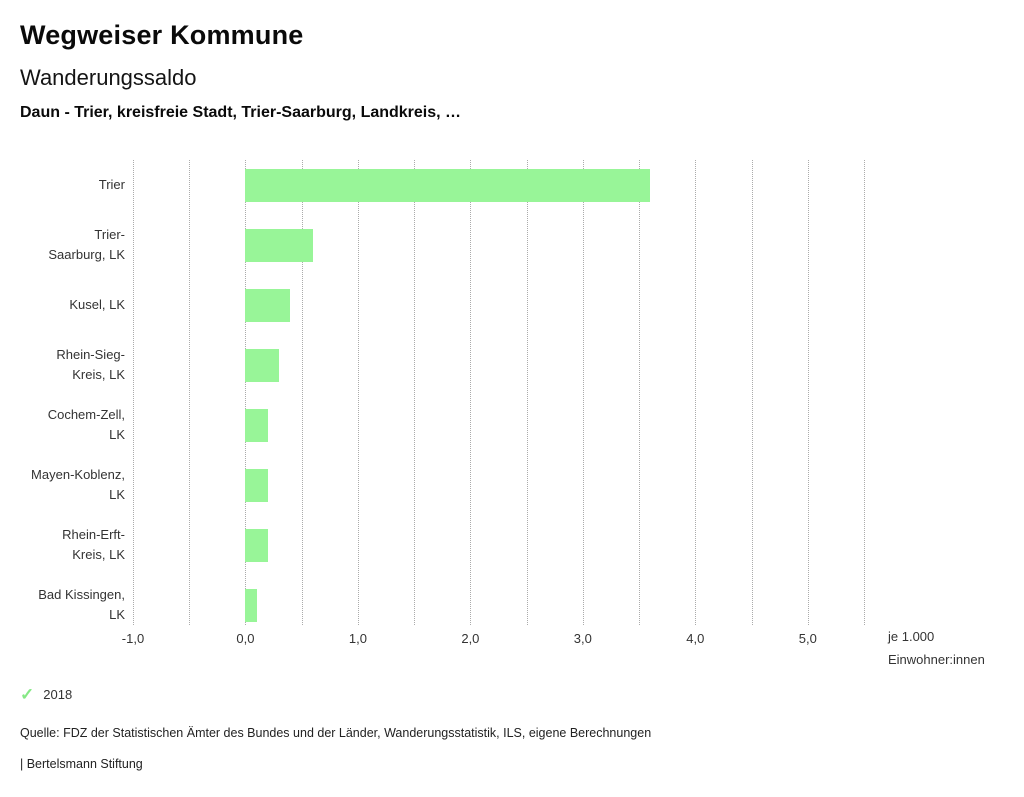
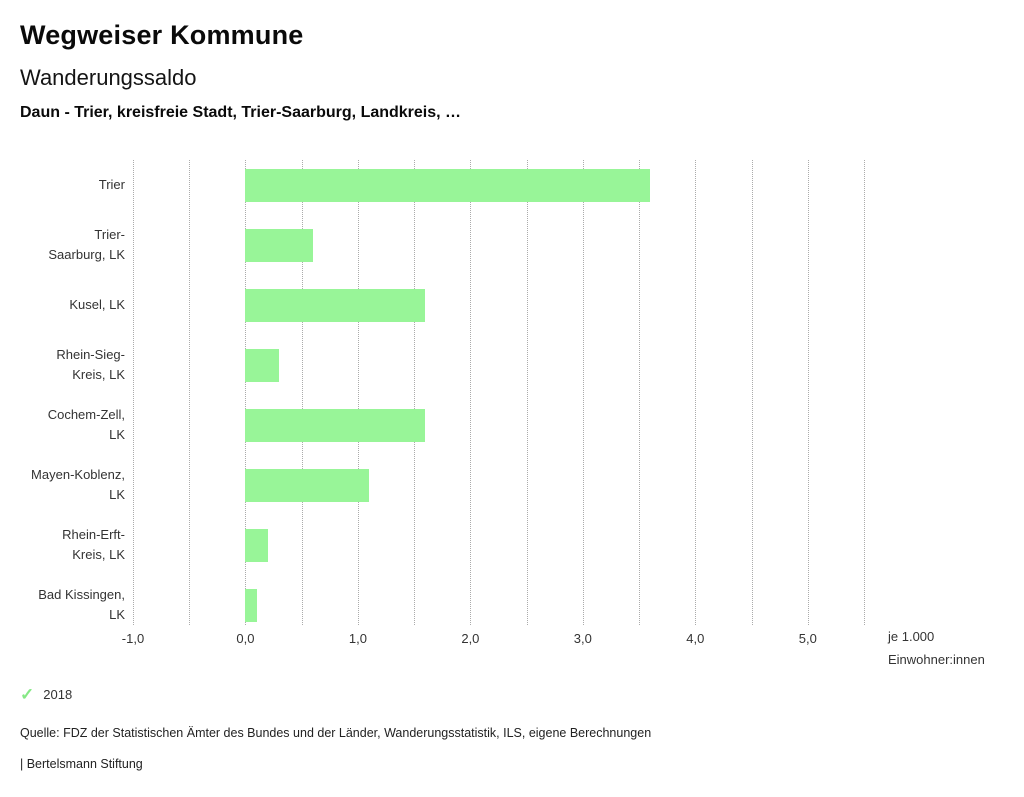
Kusel, LK: 0,4 -> 1,6
Cochem-Zell, LK: 0,2 -> 1,6
Mayen-Koblenz, LK: 0,2 -> 1,1
